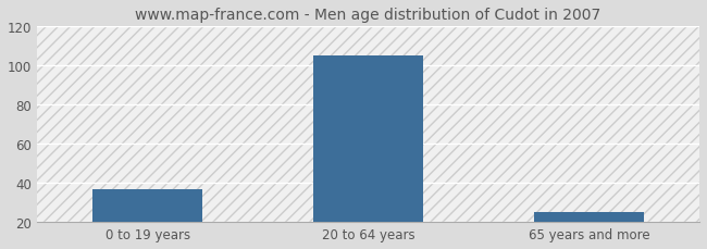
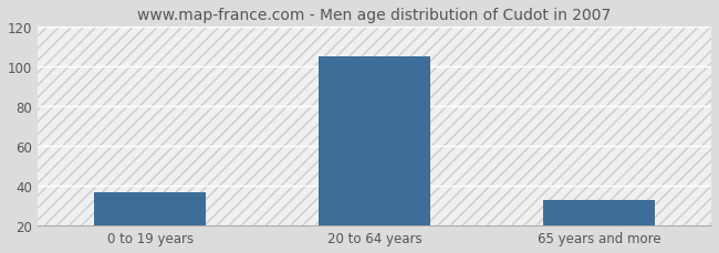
65 years and more: 25 -> 33
